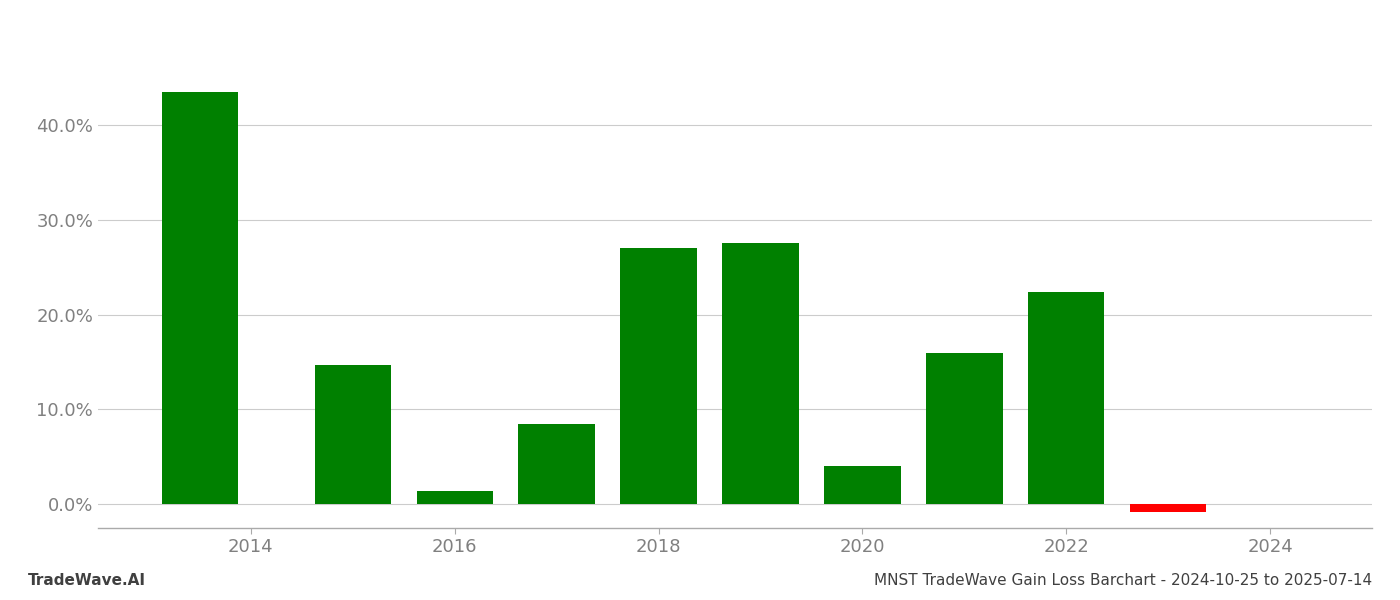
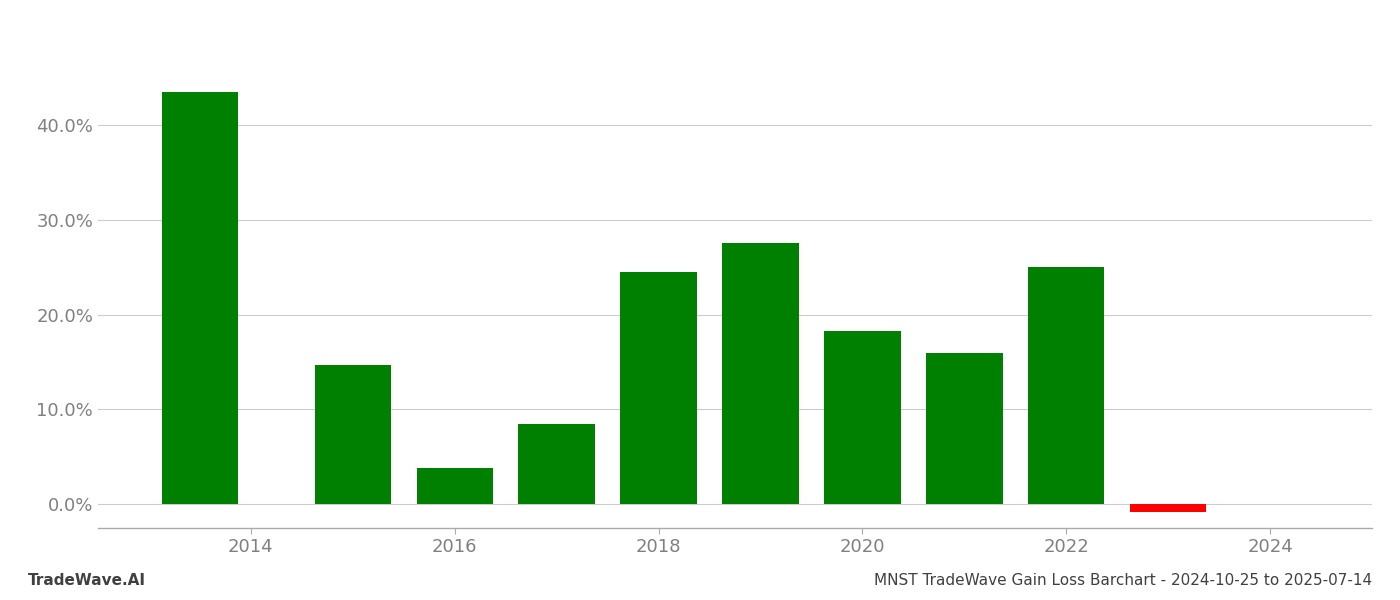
2016: 1.4% -> 3.8%
2018: 27.0% -> 24.5%
2020: 4.0% -> 18.3%
2022: 22.4% -> 25.0%
